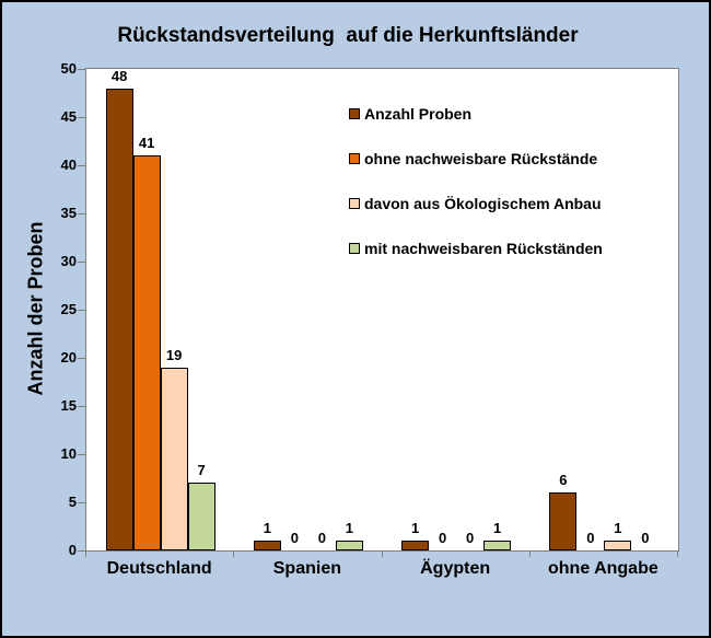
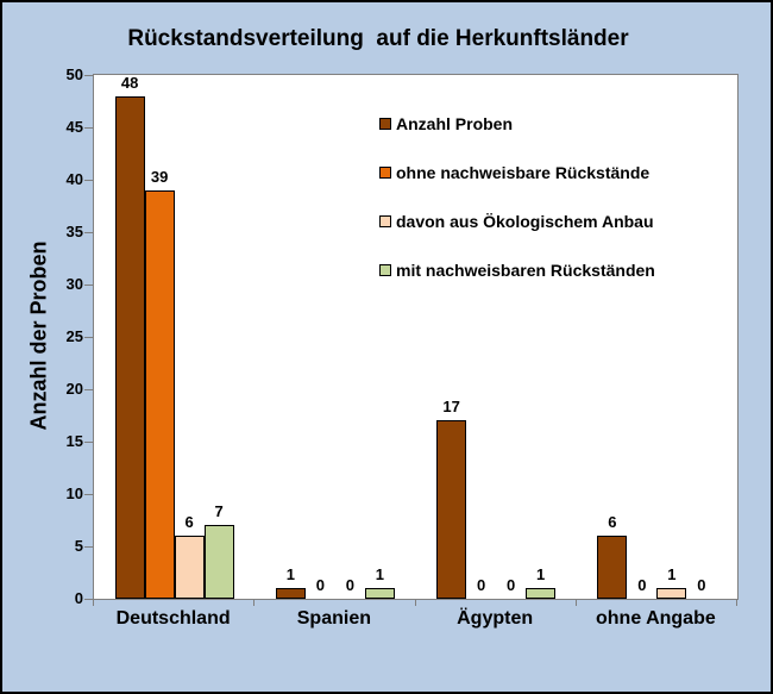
ohne nachweisbare Rückstände/Deutschland: 41 -> 39
davon aus Ökologischem Anbau/Deutschland: 19 -> 6
Anzahl Proben/Ägypten: 1 -> 17
